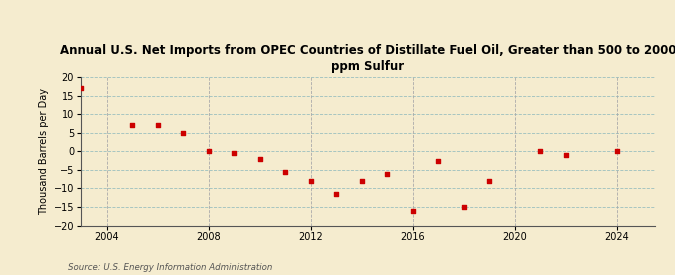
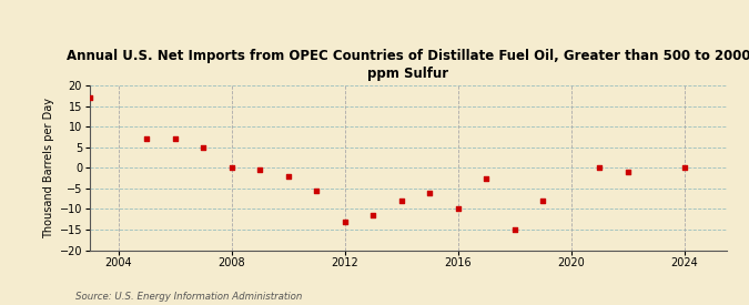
2012: -8.0 -> -13.0
2016: -16.0 -> -10.0
